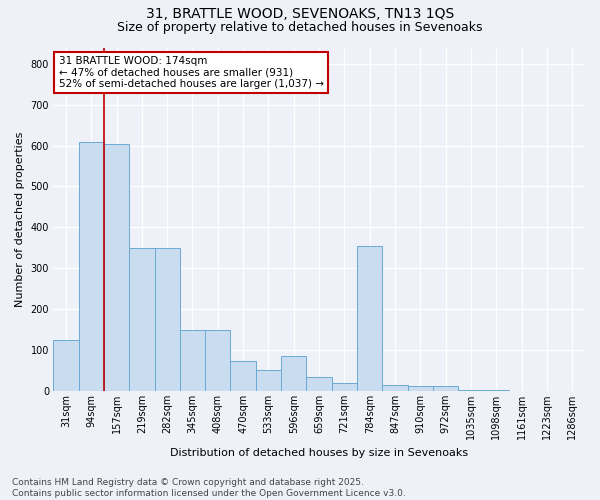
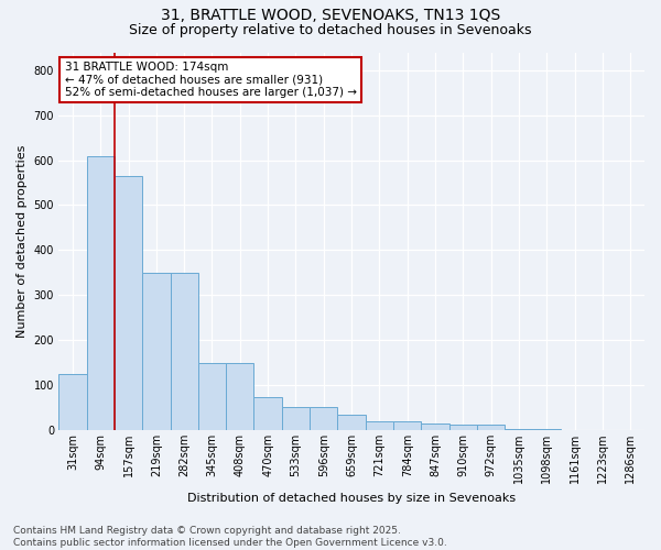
157sqm: 605 -> 565
596sqm: 85 -> 50
784sqm: 355 -> 20
